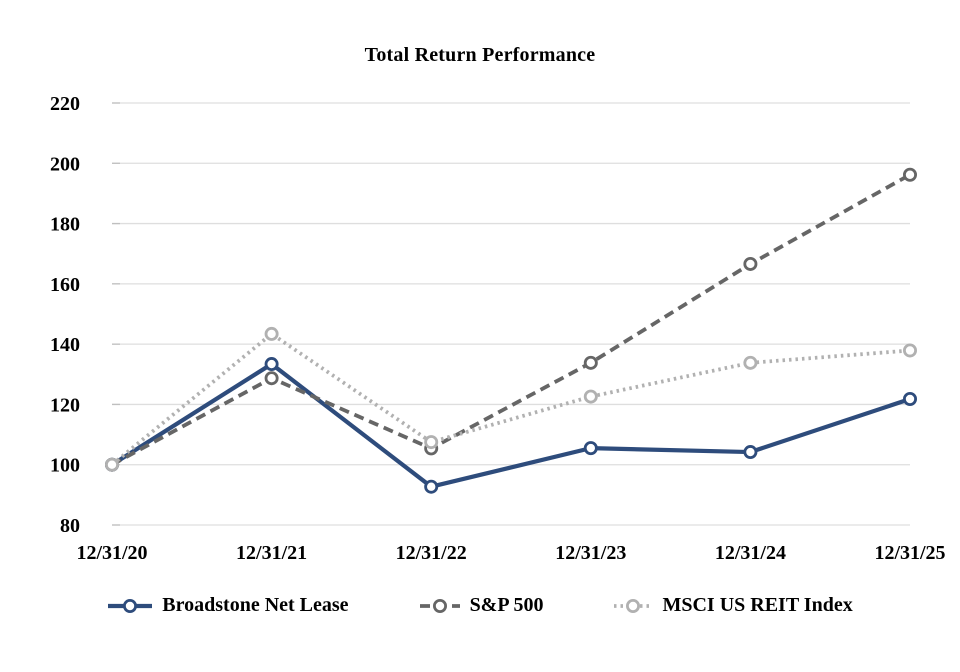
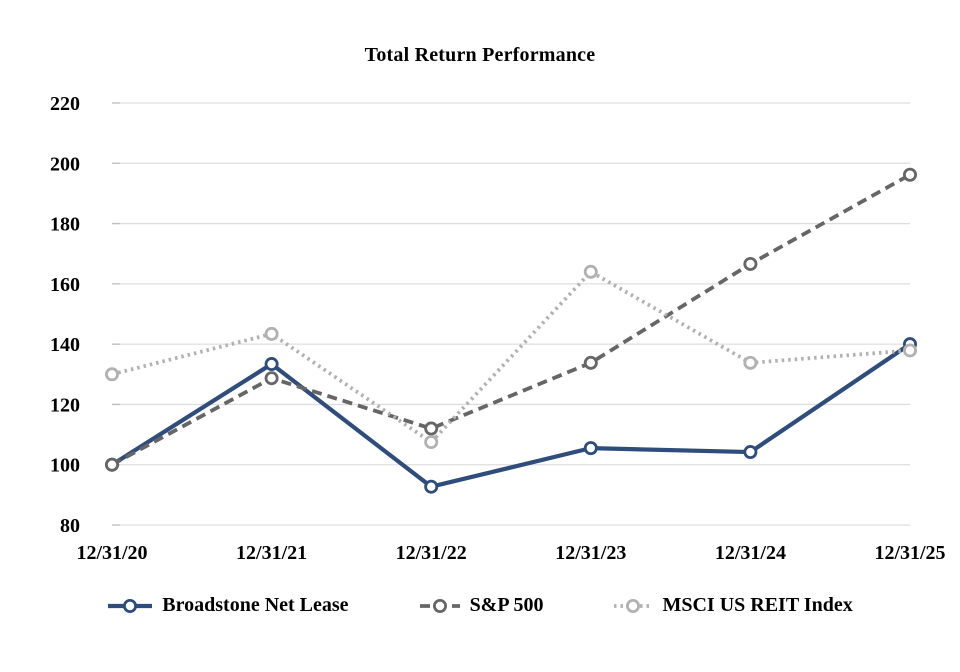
MSCI US REIT Index/12/31/20: 100 -> 130
S&P 500/12/31/22: 105 -> 112
MSCI US REIT Index/12/31/23: 123 -> 164
Broadstone Net Lease/12/31/25: 122 -> 140
